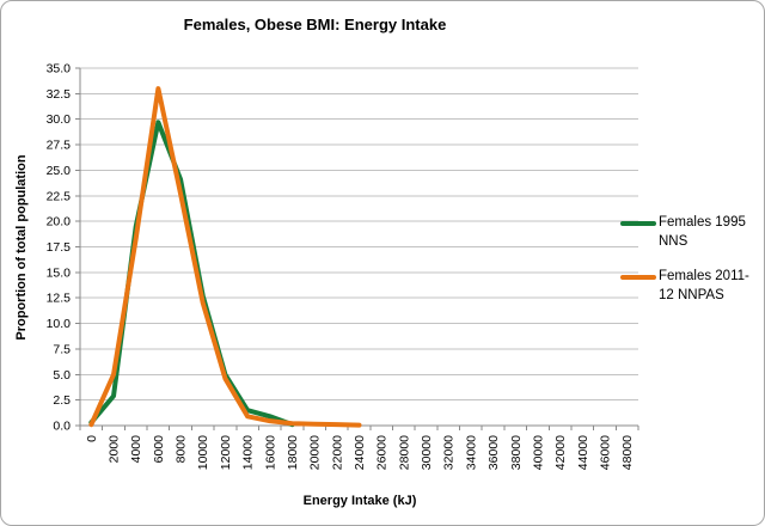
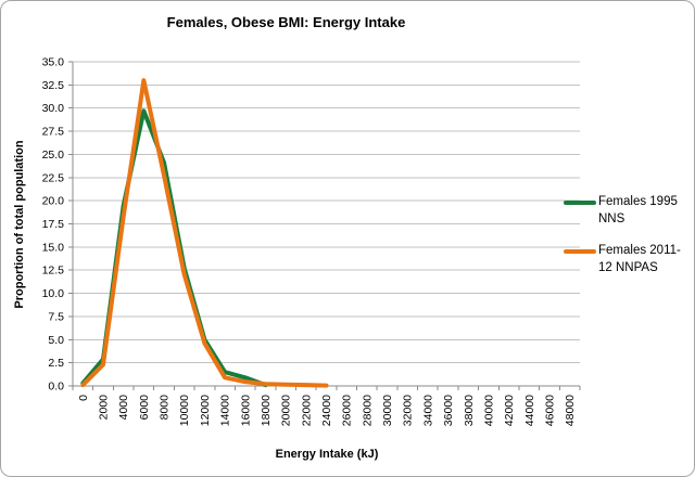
Females 2011-12 NNPAS/2000: 5 -> 2
